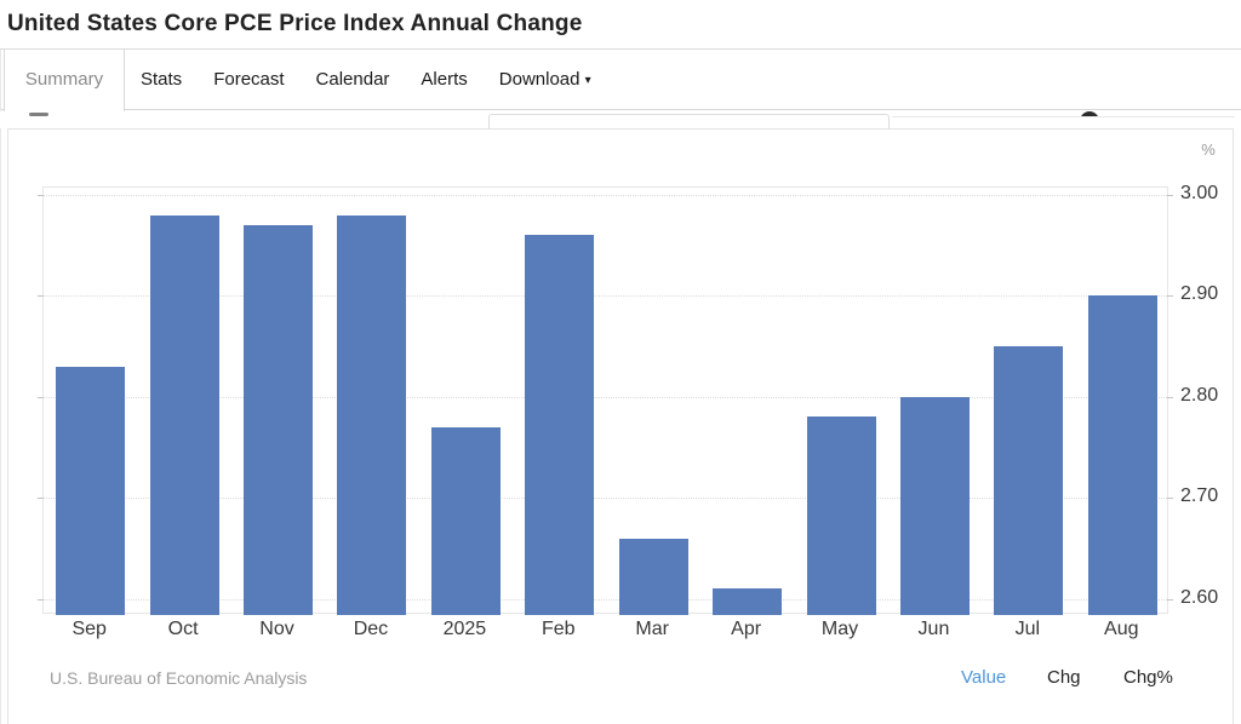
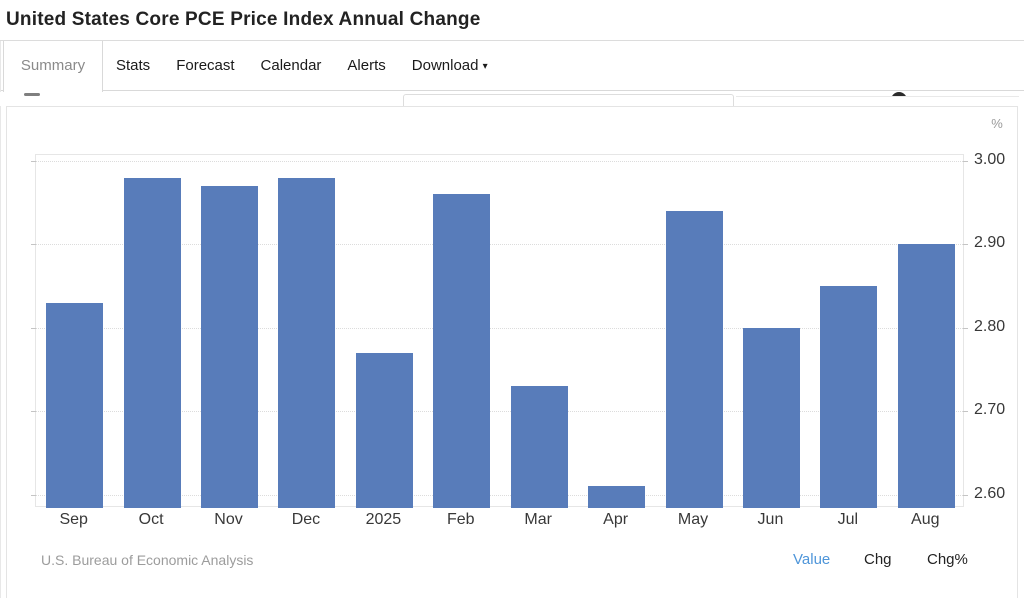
Mar: 2.66 -> 2.73
May: 2.78 -> 2.94
